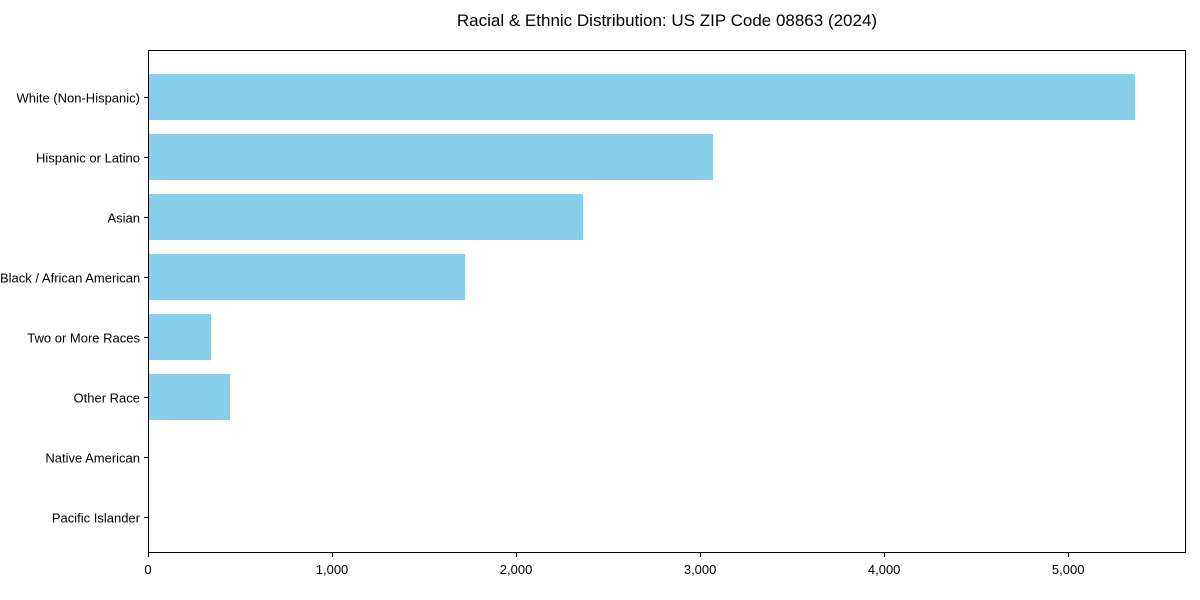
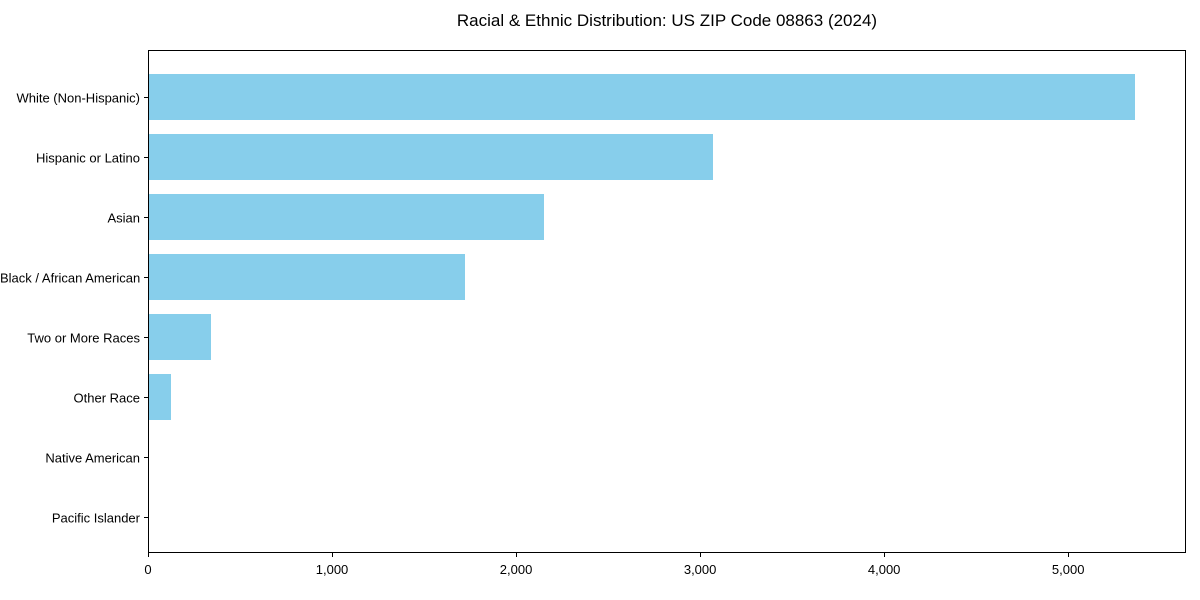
Asian: 2360 -> 2150
Other Race: 440 -> 120
